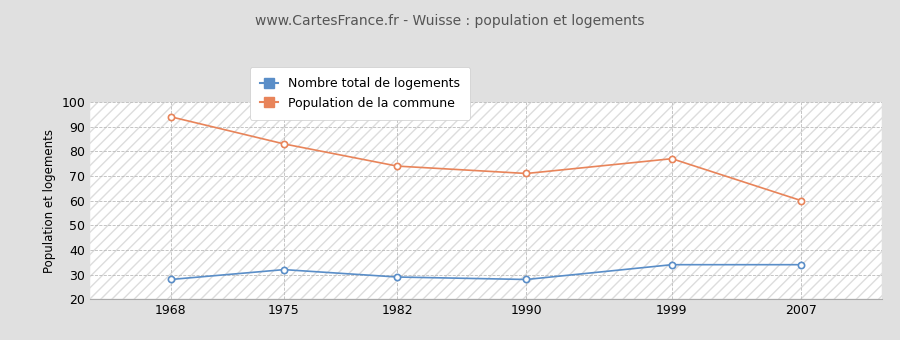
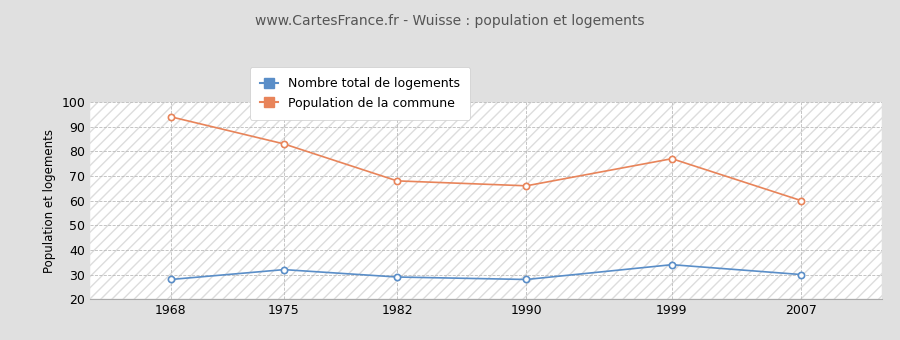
Population de la commune/1982: 74 -> 68
Population de la commune/1990: 71 -> 66
Nombre total de logements/2007: 34 -> 30
